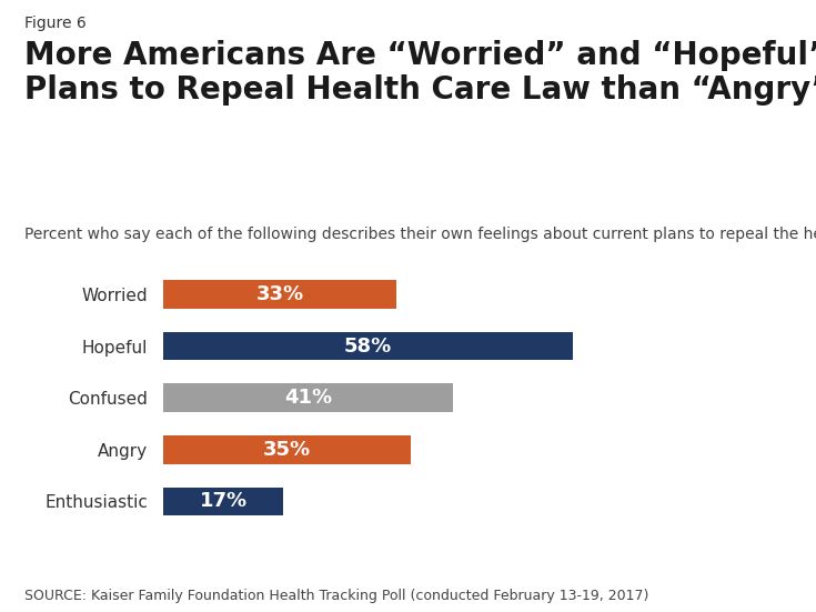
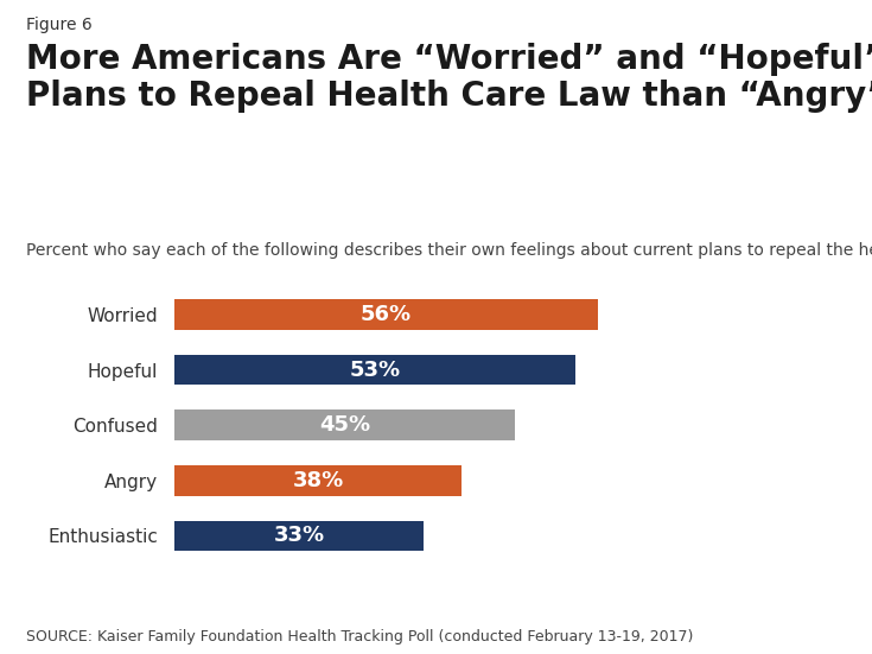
Worried: 33% -> 56%
Hopeful: 58% -> 53%
Confused: 41% -> 45%
Angry: 35% -> 38%
Enthusiastic: 17% -> 33%
